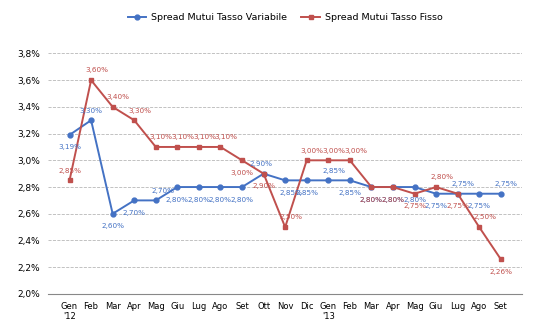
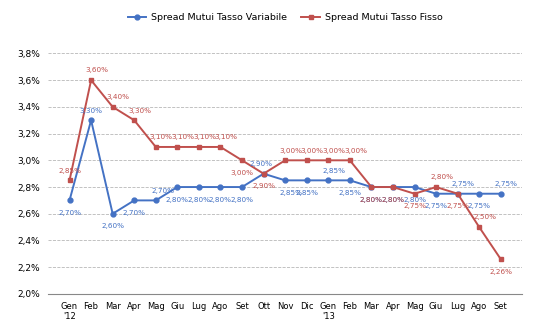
Spread Mutui Tasso Variabile/Gen '12: 3,19% -> 2,70%
Spread Mutui Tasso Fisso/Nov: 2,50% -> 3,00%
